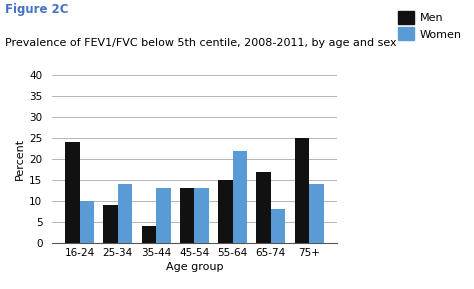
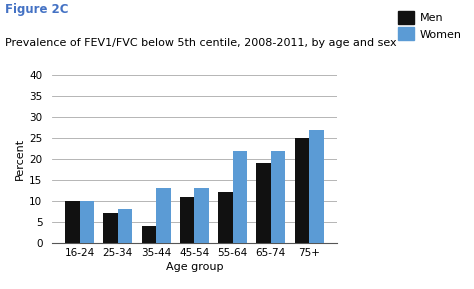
Men/16-24: 24 -> 10
Men/25-34: 9 -> 7
Women/25-34: 14 -> 8
Men/45-54: 13 -> 11
Men/55-64: 15 -> 12
Men/65-74: 17 -> 19
Women/65-74: 8 -> 22
Women/75+: 14 -> 27
